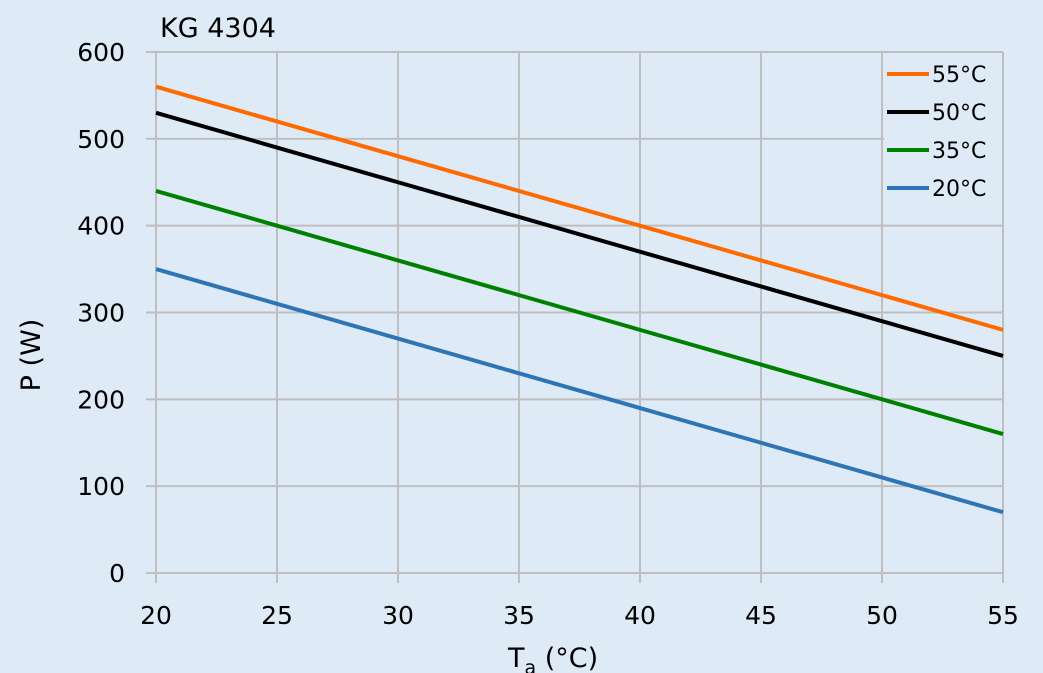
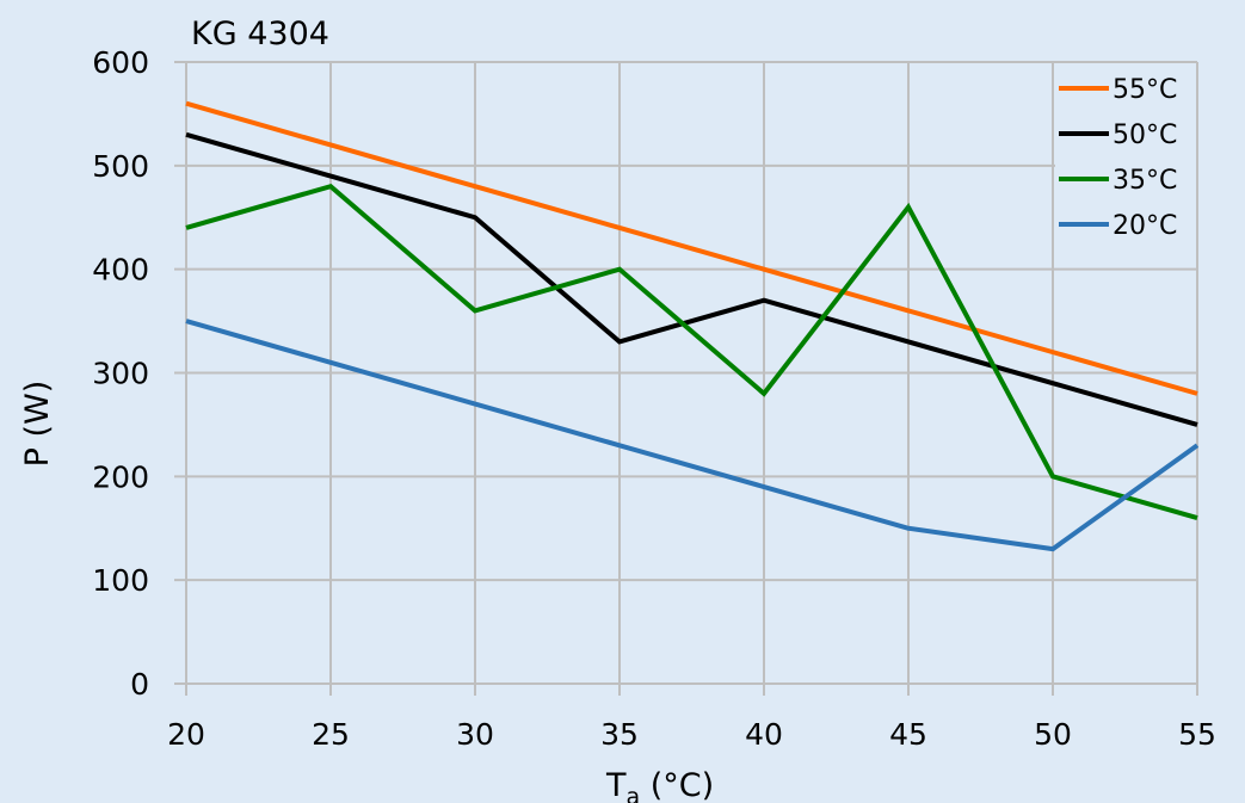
35°C/25: 400 -> 480
50°C/35: 410 -> 330
35°C/35: 320 -> 400
35°C/45: 240 -> 460
20°C/50: 110 -> 130
20°C/55: 70 -> 230
